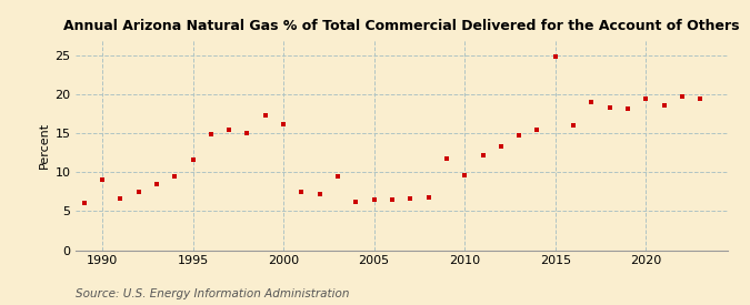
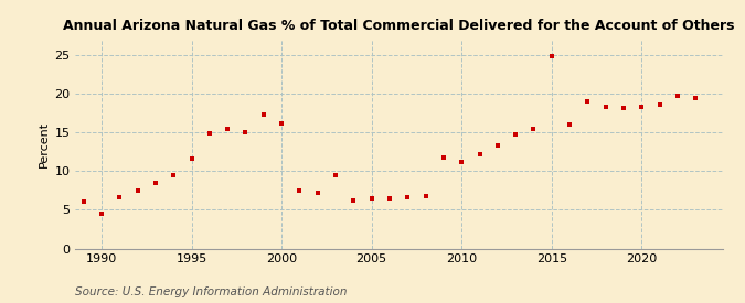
1990: 9.0 -> 4.5
2010: 9.6 -> 11.1
2020: 19.4 -> 18.3
